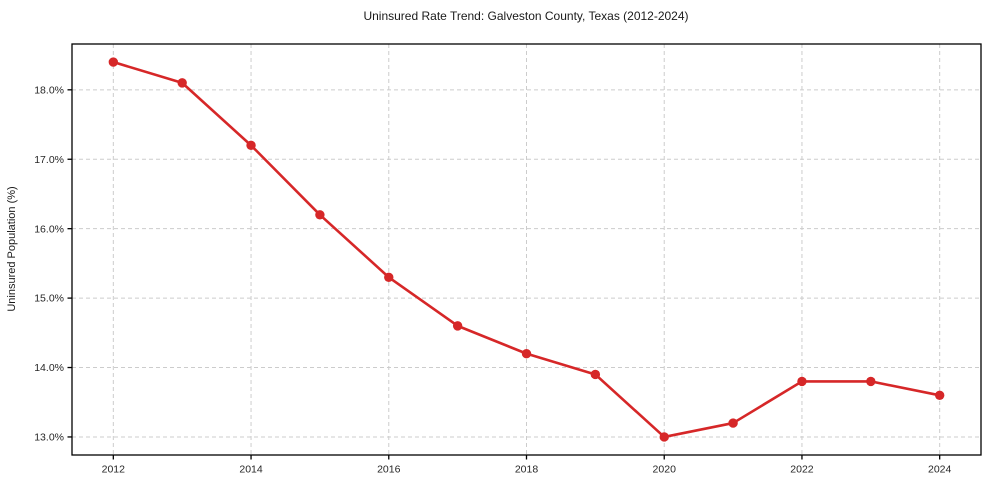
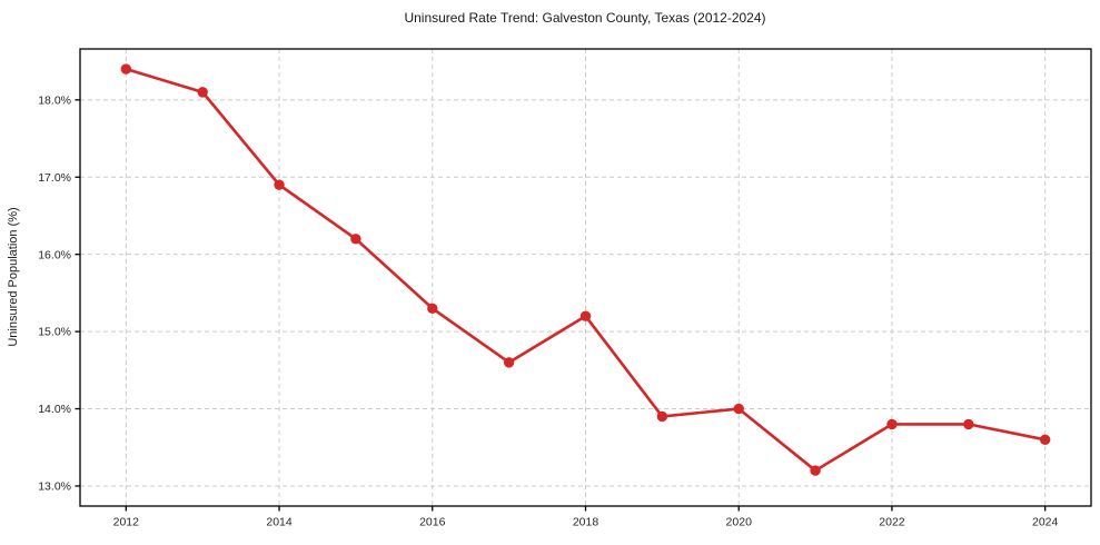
2014: 17.2% -> 16.9%
2018: 14.2% -> 15.2%
2020: 13.0% -> 14.0%
